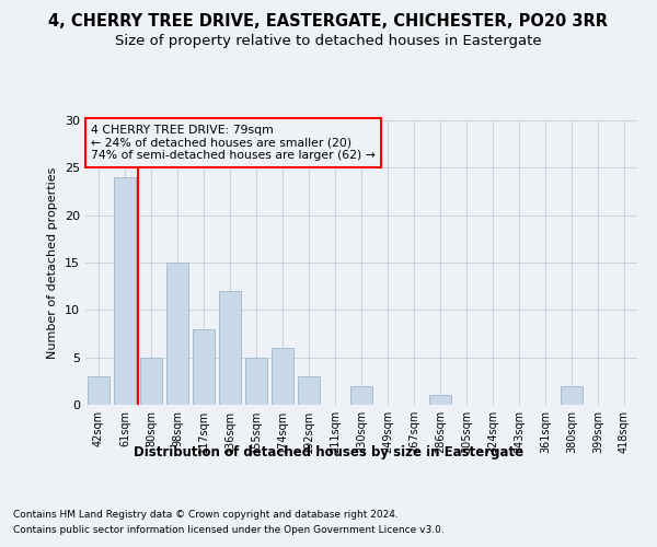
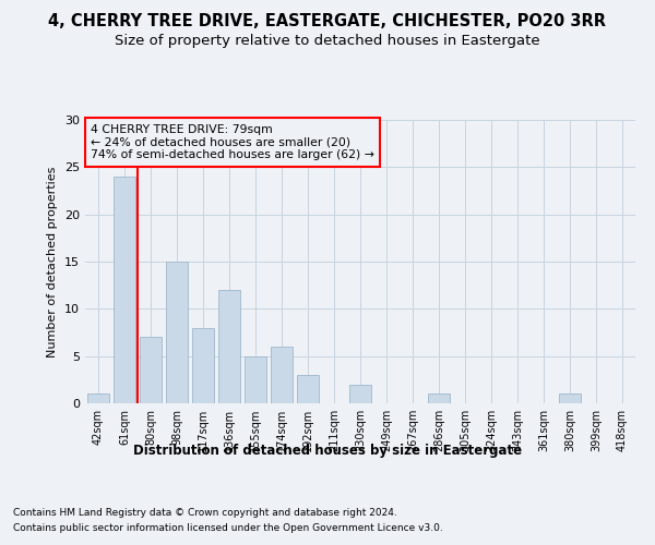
42sqm: 3 -> 1
80sqm: 5 -> 7
380sqm: 2 -> 1
